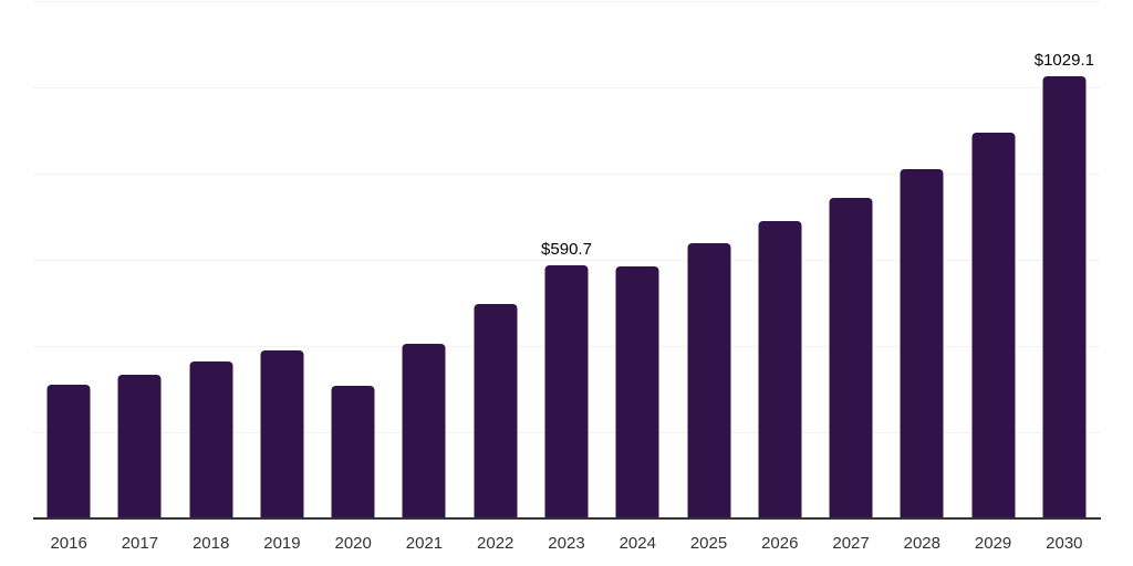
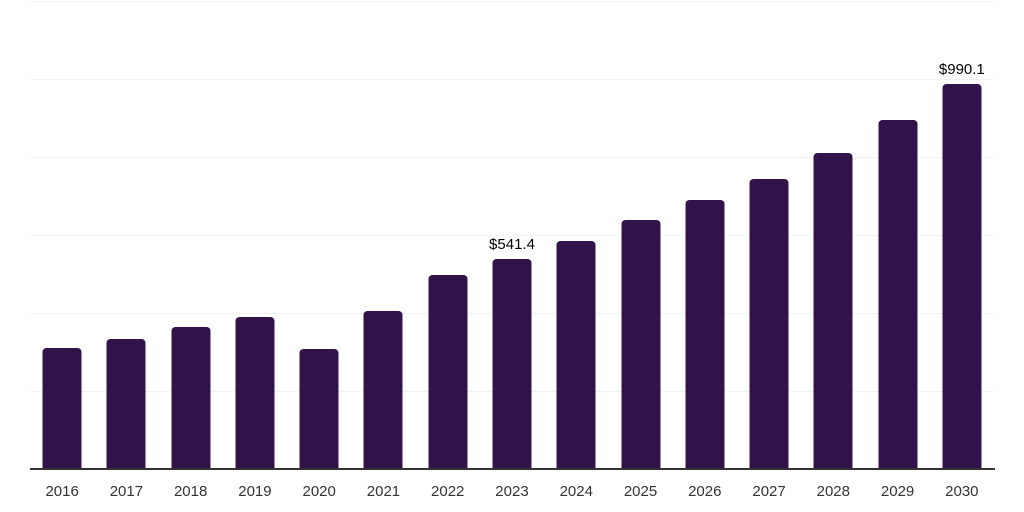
2023: $590.7 -> $541.4
2030: $1029.1 -> $990.1
